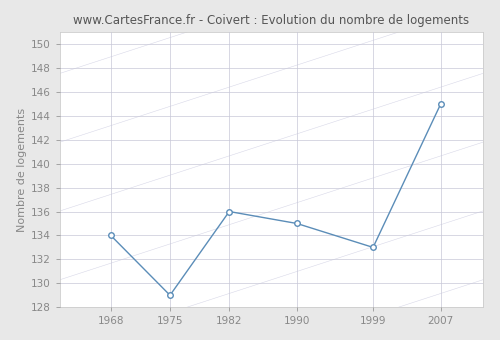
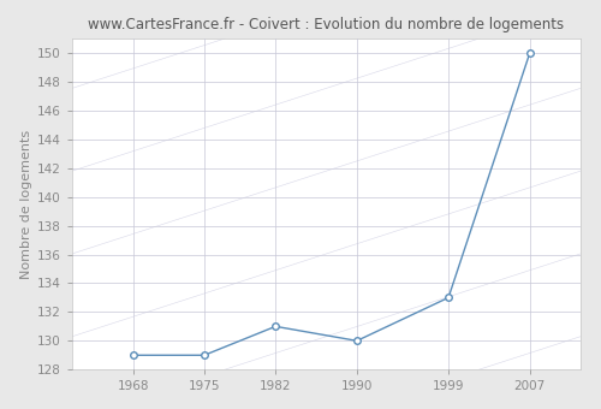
1968: 134 -> 129
1982: 136 -> 131
1990: 135 -> 130
2007: 145 -> 150
